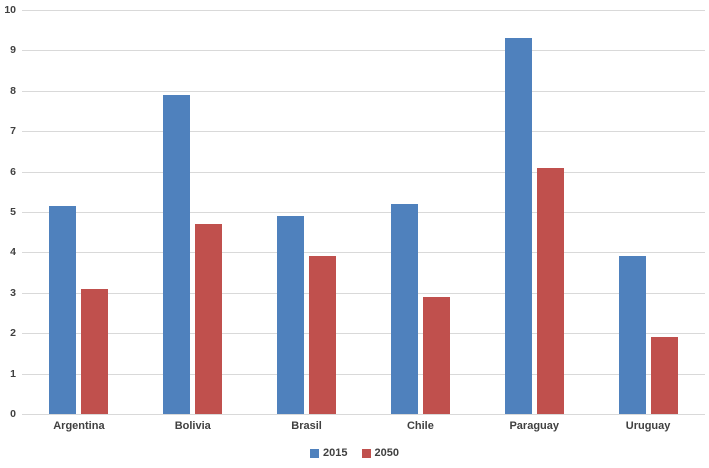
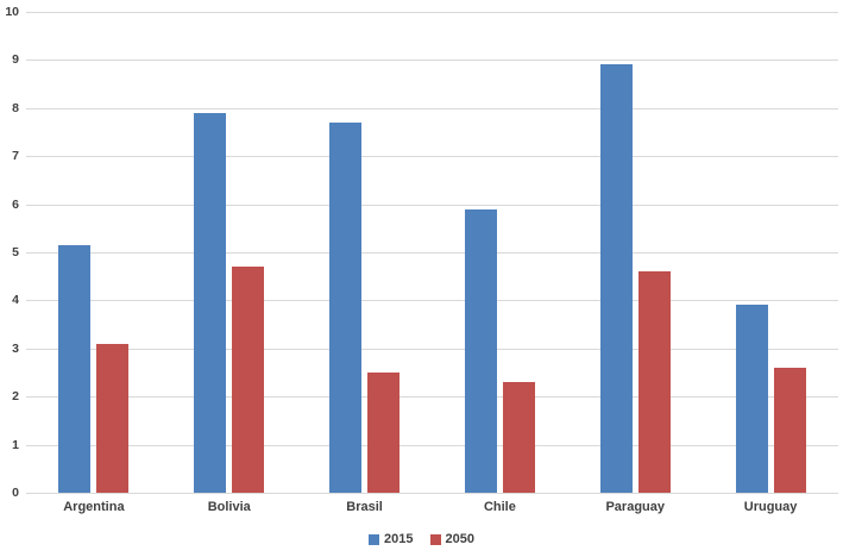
2015/Brasil: 4.9 -> 7.7
2050/Brasil: 3.9 -> 2.5
2015/Chile: 5.2 -> 5.9
2050/Chile: 2.9 -> 2.3
2015/Paraguay: 9.3 -> 8.9
2050/Paraguay: 6.1 -> 4.6
2050/Uruguay: 1.9 -> 2.6
